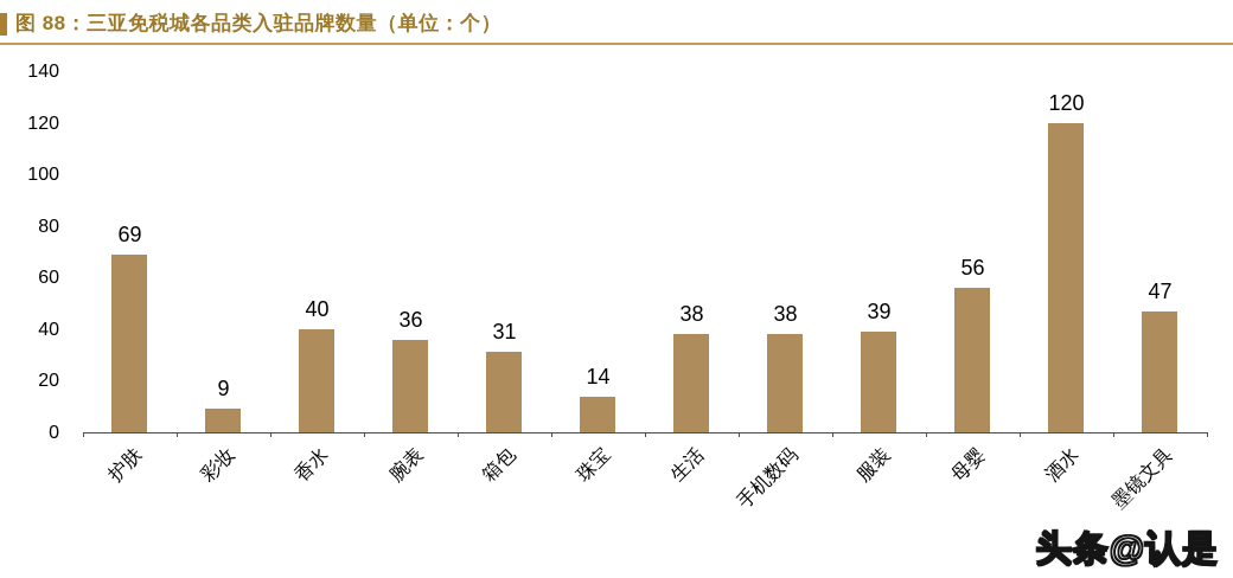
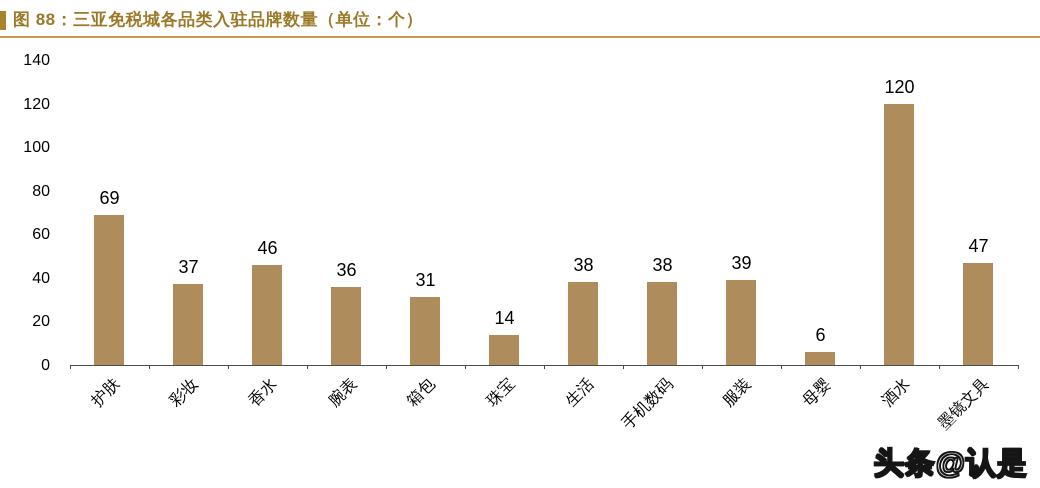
彩妆: 9 -> 37
香水: 40 -> 46
母婴: 56 -> 6
